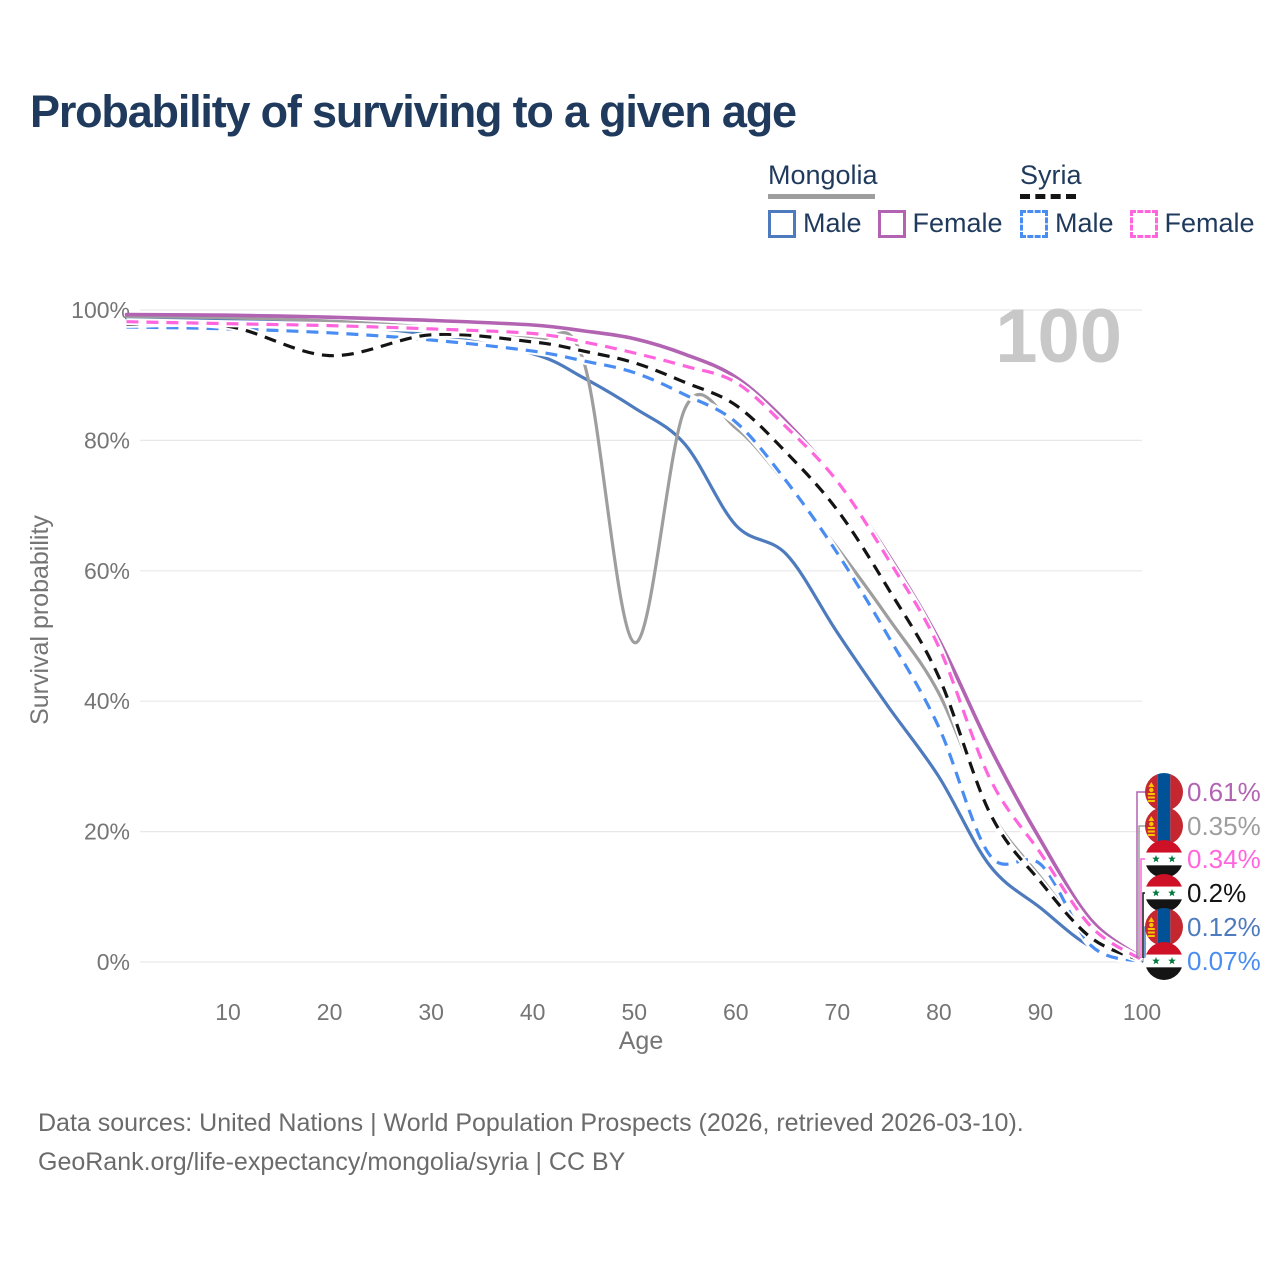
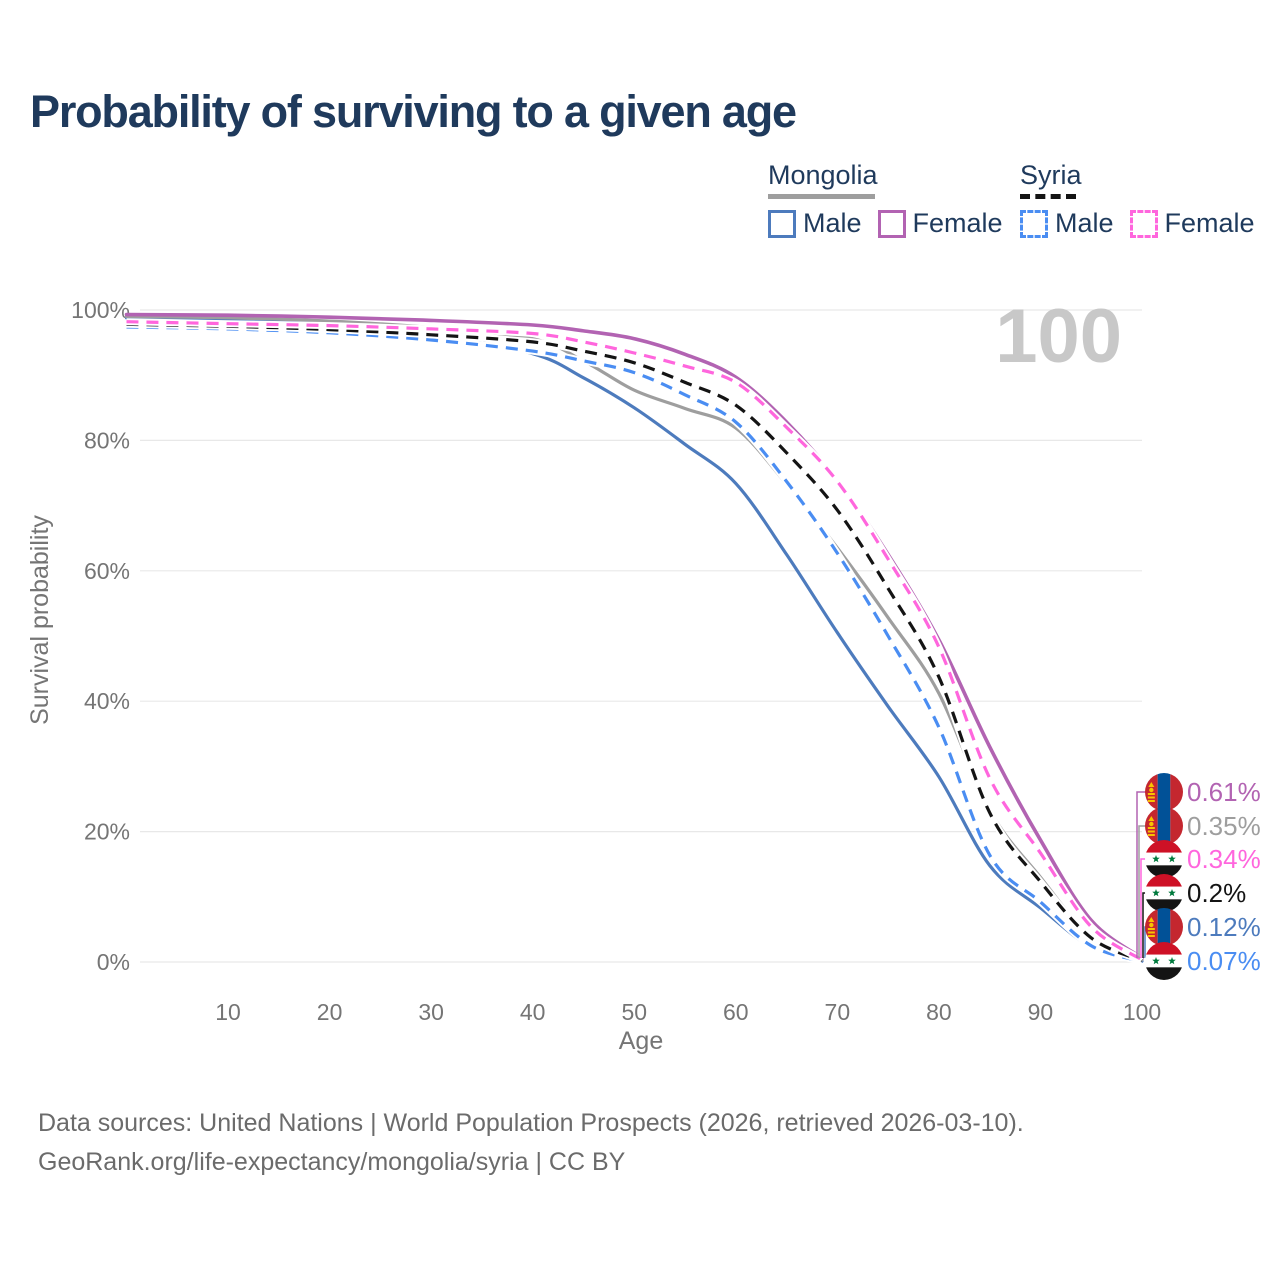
Syria/20: 93% -> 97%
Mongolia/50: 49% -> 88%
Mongolia Male/60: 67% -> 73%
Syria Male/90: 15% -> 9%
